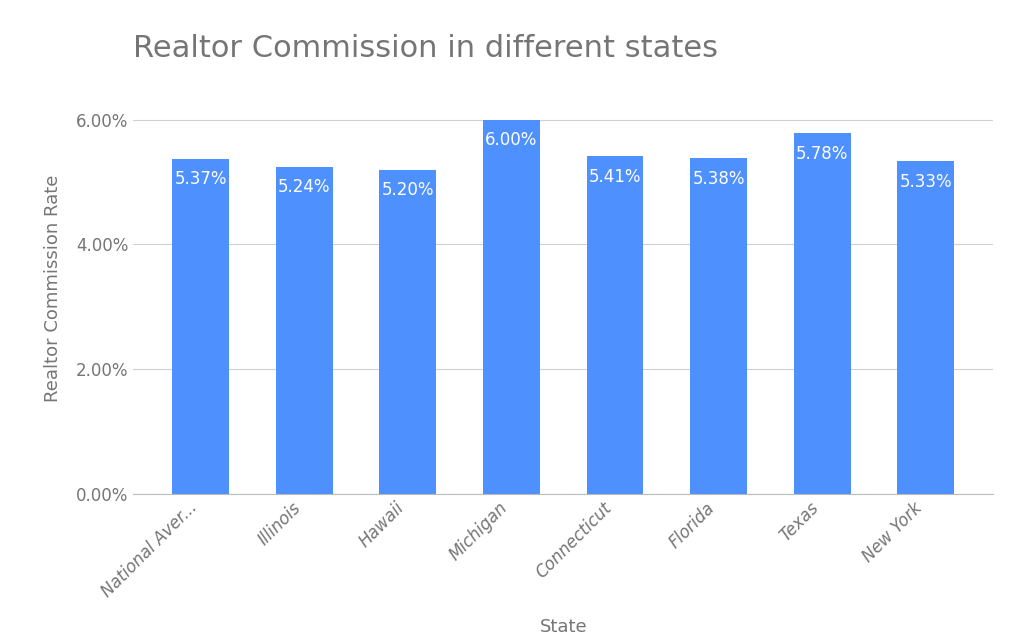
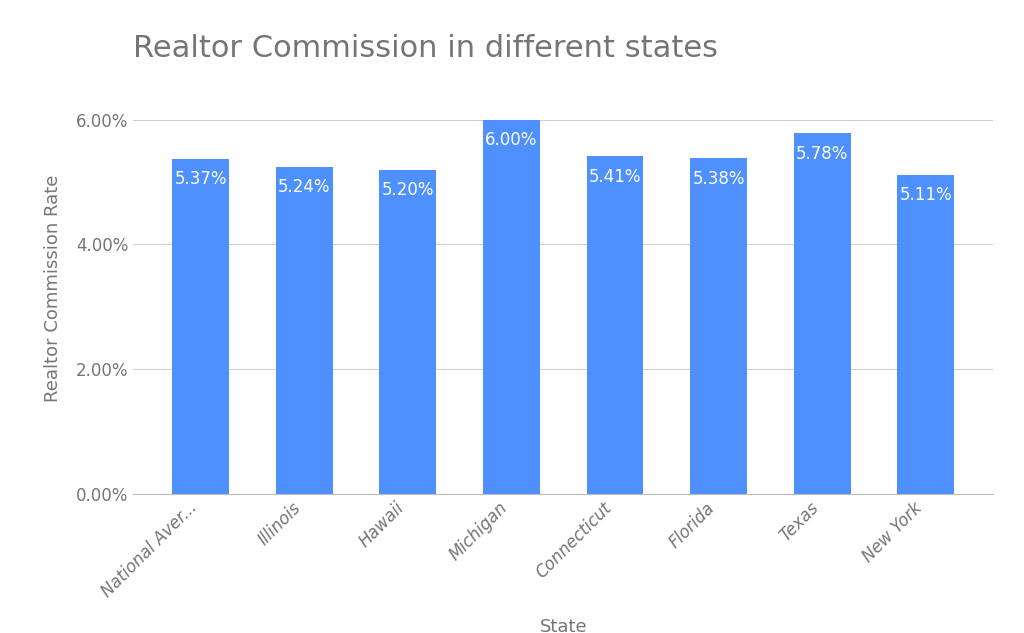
New York: 5.33% -> 5.11%
